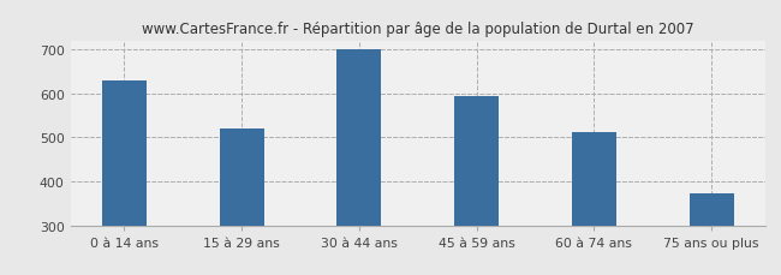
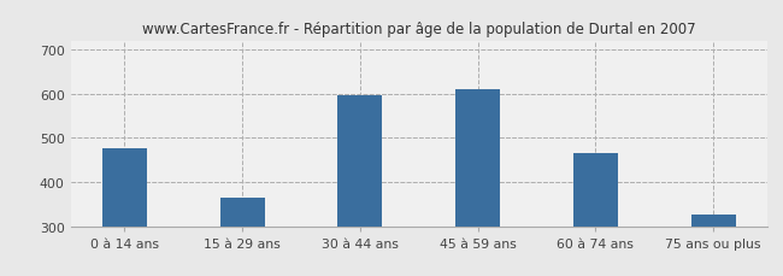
0 à 14 ans: 630 -> 475
15 à 29 ans: 520 -> 365
30 à 44 ans: 700 -> 595
45 à 59 ans: 592 -> 610
60 à 74 ans: 512 -> 465
75 ans ou plus: 372 -> 325
